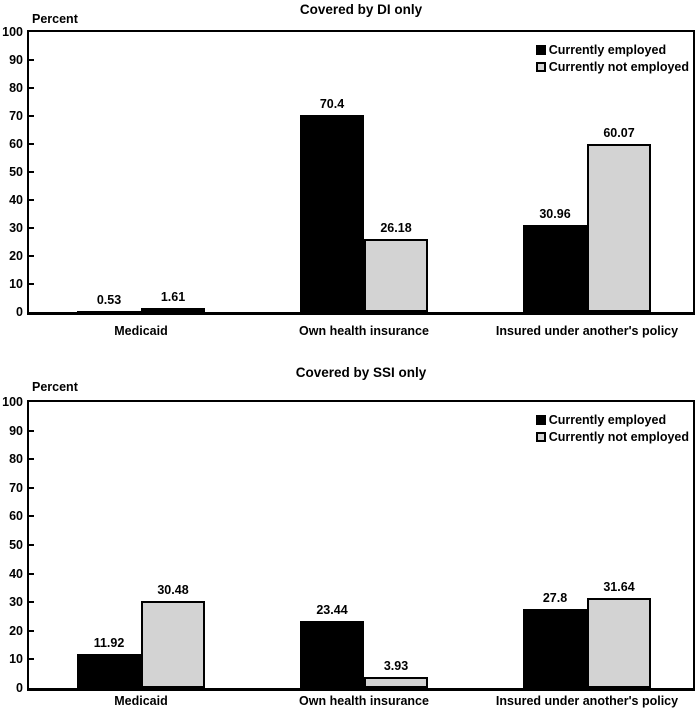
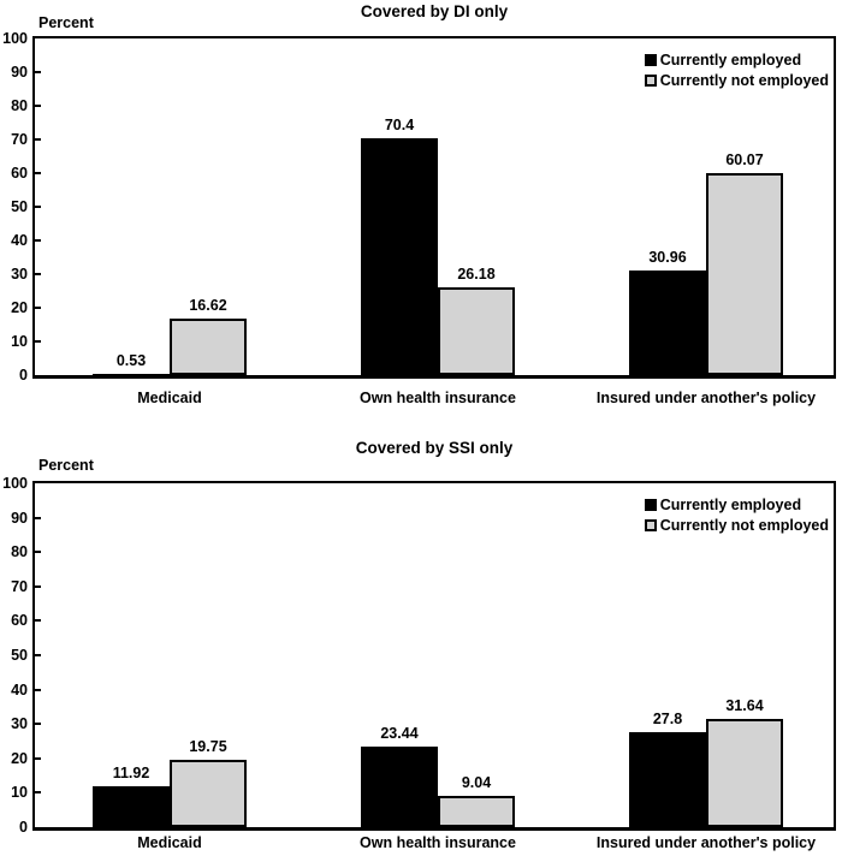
Covered by DI only/Currently not employed/Medicaid: 1.61 -> 16.62
Covered by SSI only/Currently not employed/Medicaid: 30.48 -> 19.75
Covered by SSI only/Currently not employed/Own health insurance: 3.93 -> 9.04
